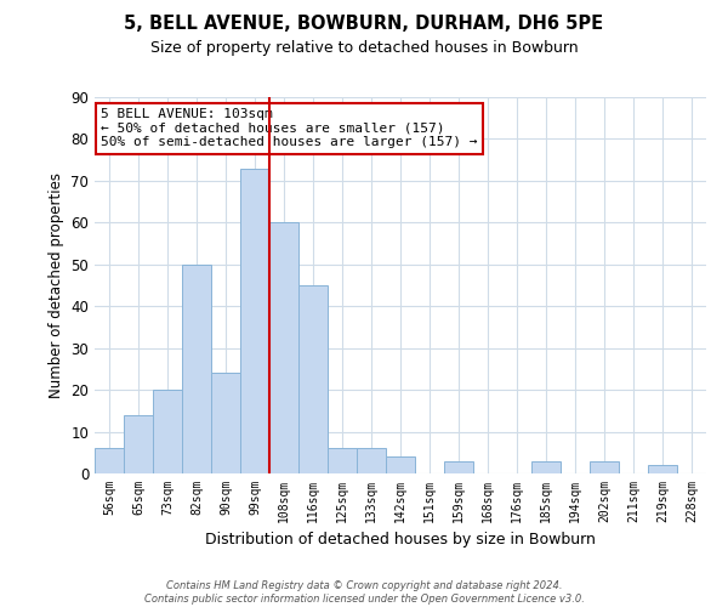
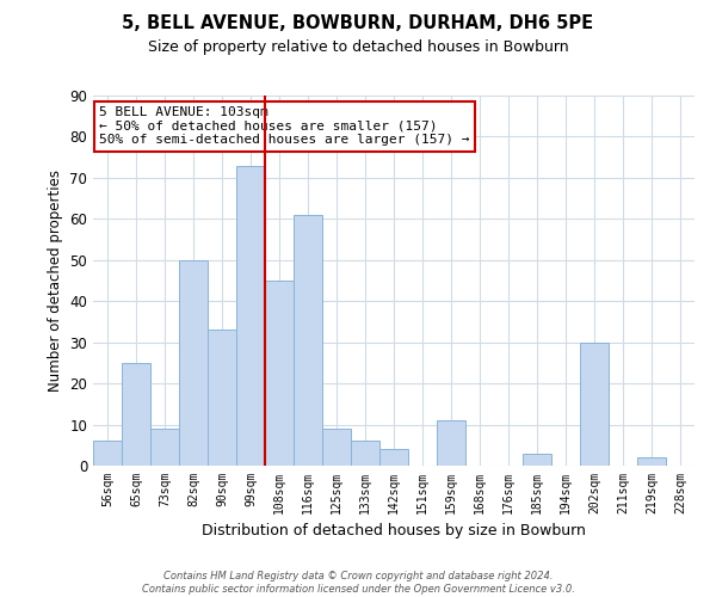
65sqm: 14 -> 25
73sqm: 20 -> 9
90sqm: 24 -> 33
108sqm: 60 -> 45
116sqm: 45 -> 61
125sqm: 6 -> 9
159sqm: 3 -> 11
202sqm: 3 -> 30
